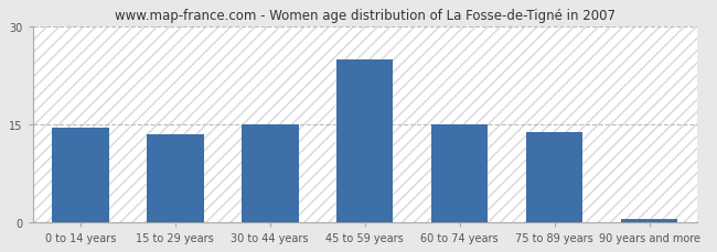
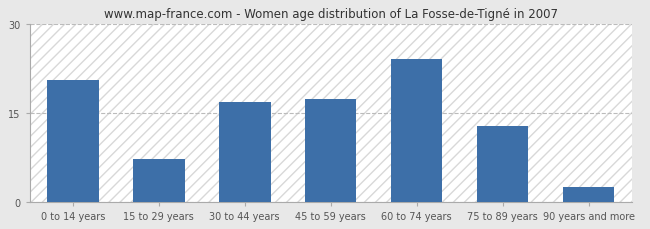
0 to 14 years: 14.5 -> 20.6
15 to 29 years: 13.5 -> 7.2
30 to 44 years: 15.0 -> 16.8
45 to 59 years: 25.0 -> 17.4
60 to 74 years: 15.0 -> 24.2
75 to 89 years: 13.8 -> 12.8
90 years and more: 0.4 -> 2.4
